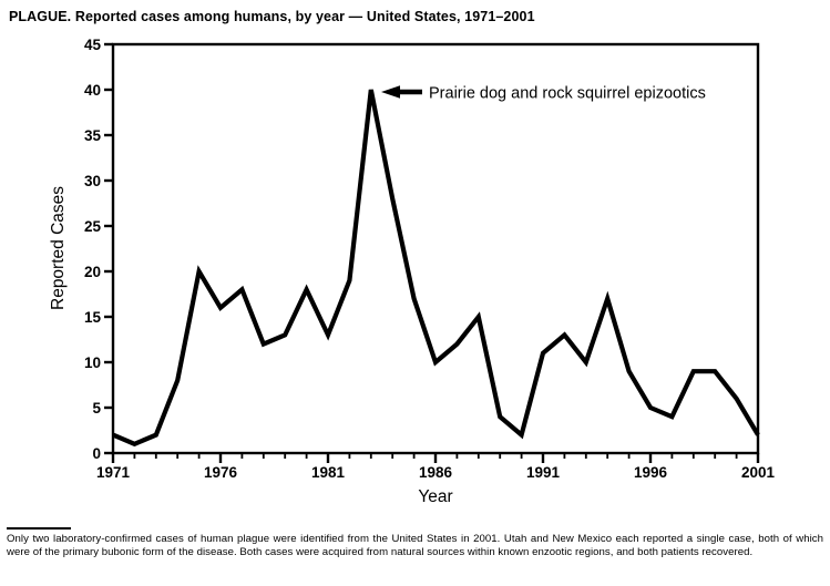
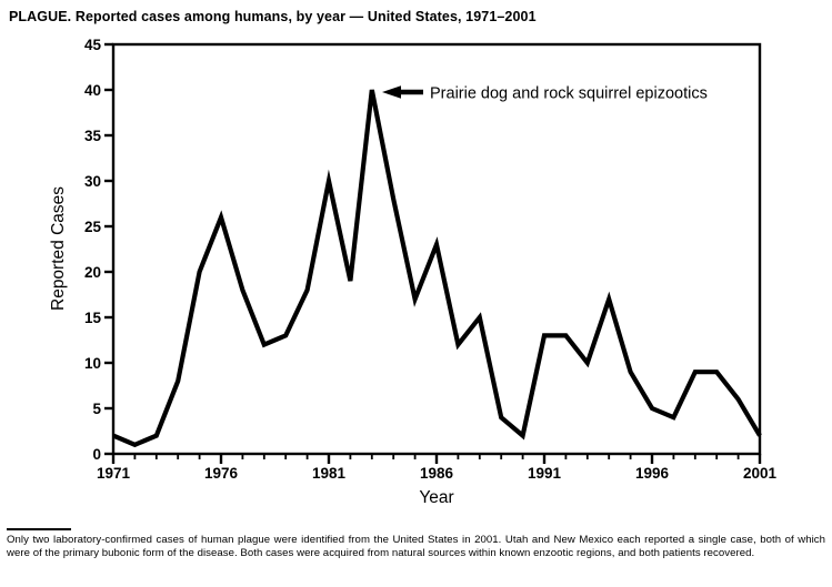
1976: 16 -> 26
1981: 13 -> 30
1986: 10 -> 23
1991: 11 -> 13
